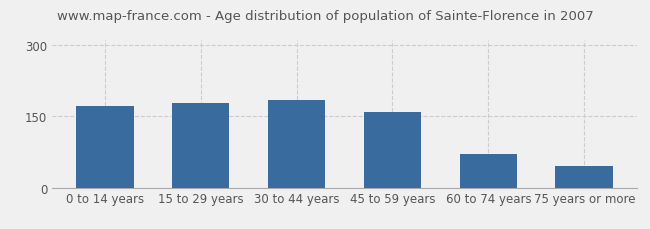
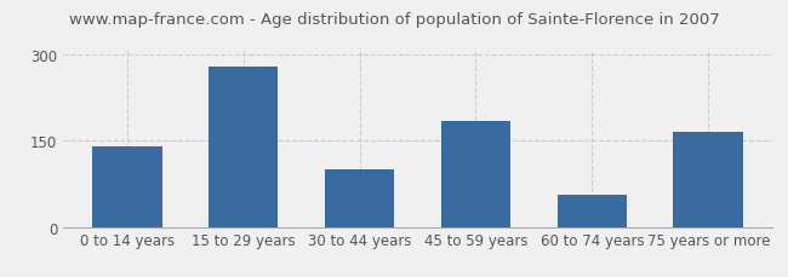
0 to 14 years: 172 -> 140
15 to 29 years: 178 -> 280
30 to 44 years: 185 -> 100
45 to 59 years: 159 -> 185
60 to 74 years: 70 -> 55
75 years or more: 45 -> 165
